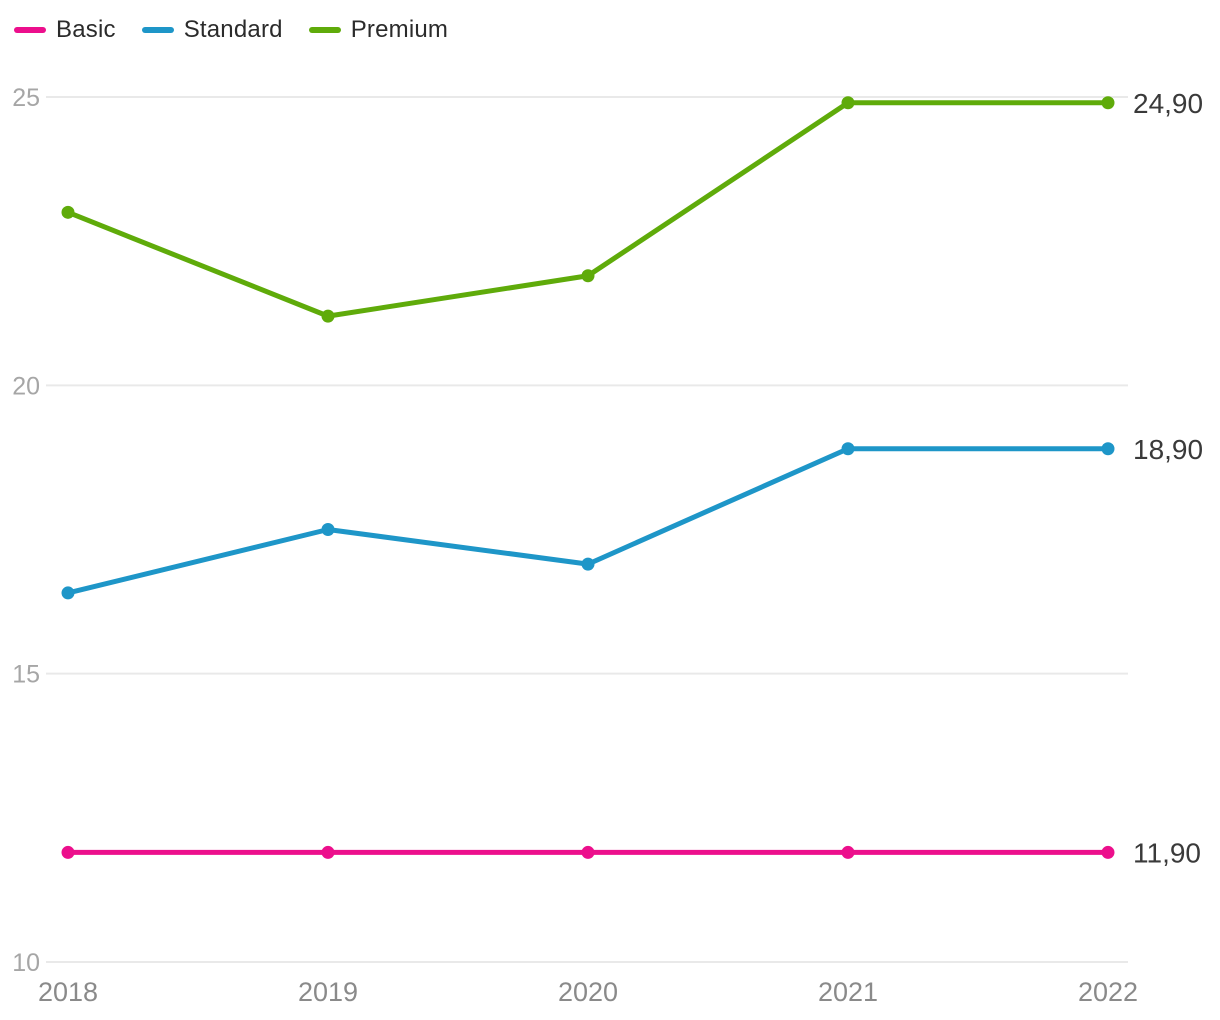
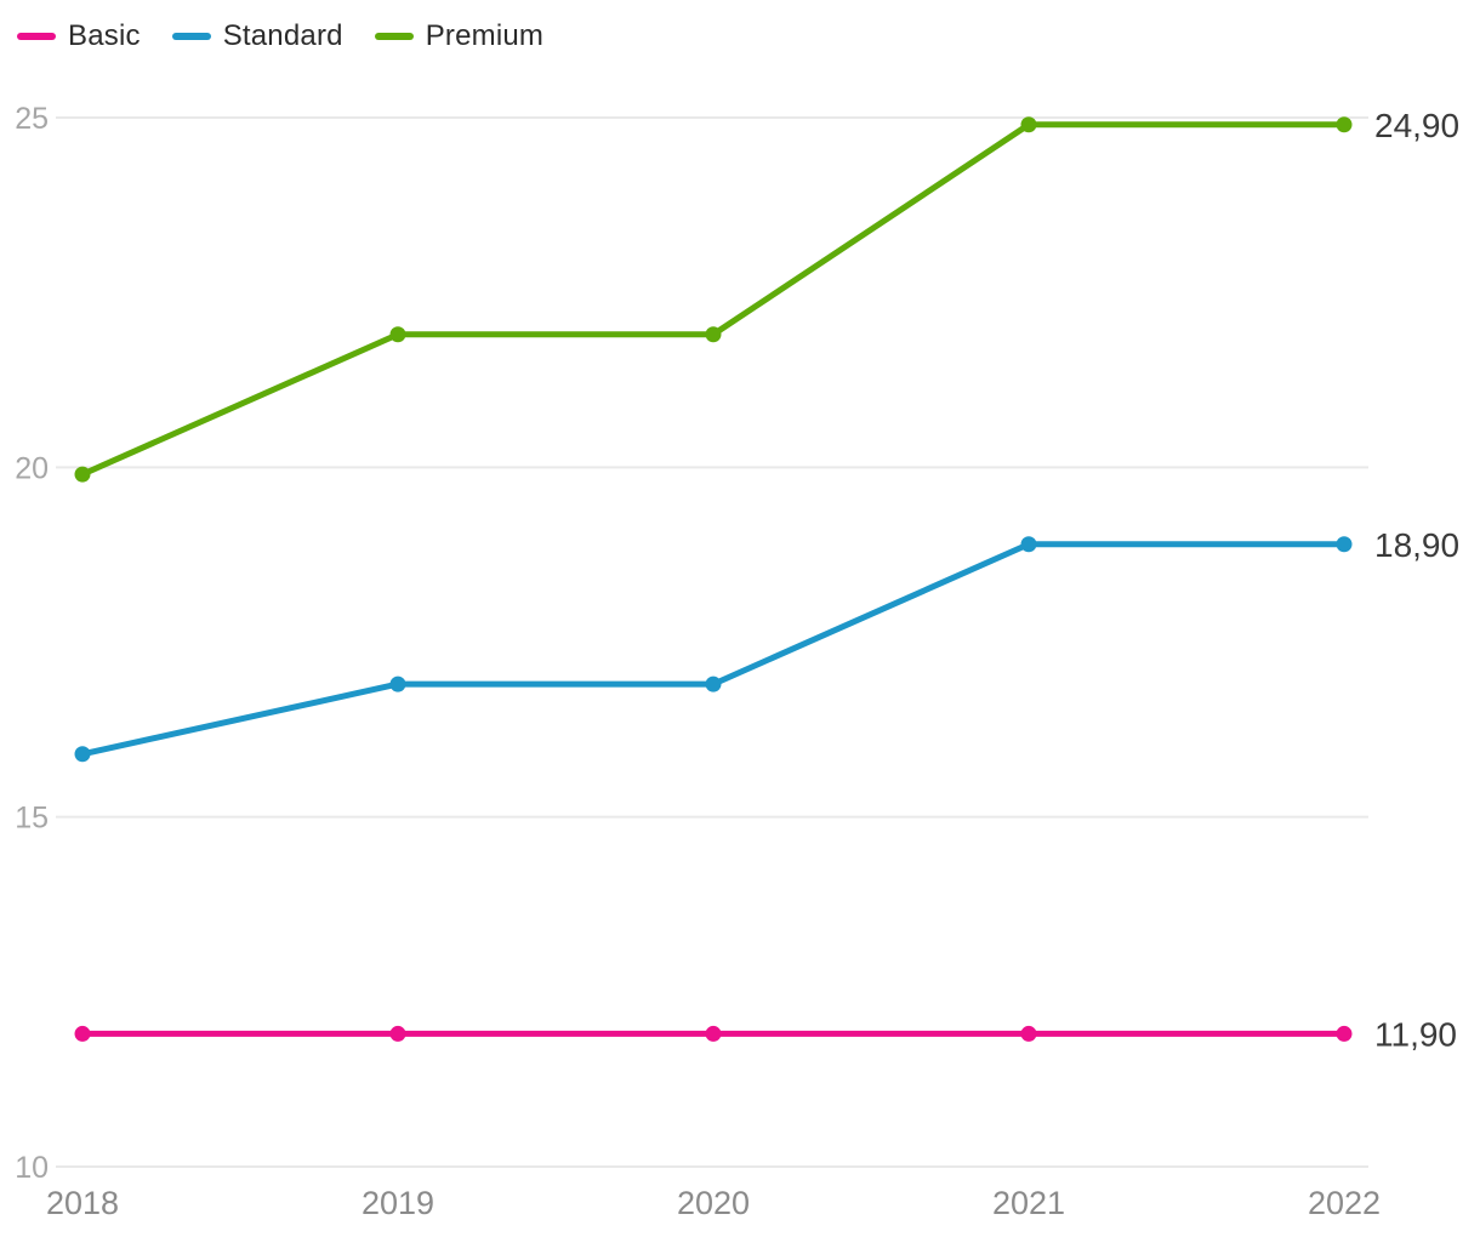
Standard/2018: 16.4 -> 15.9
Premium/2018: 23.0 -> 19.9
Standard/2019: 17.5 -> 16.9
Premium/2019: 21.2 -> 21.9
